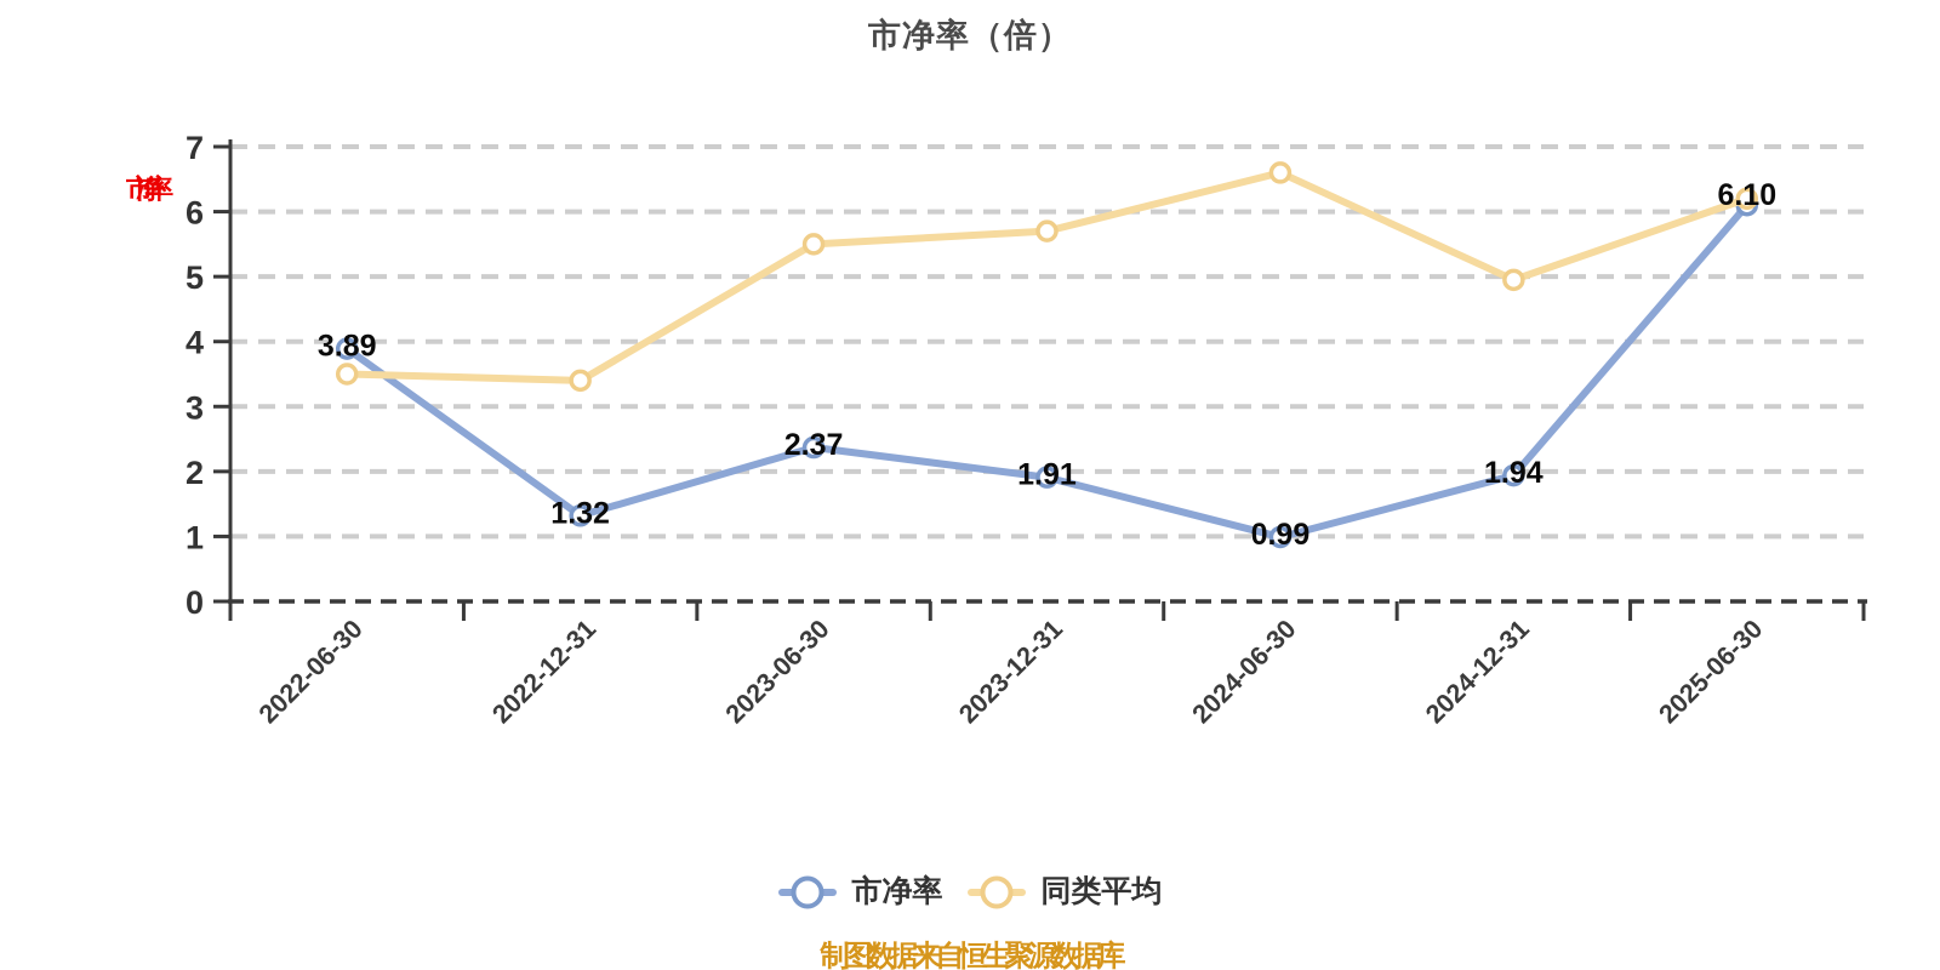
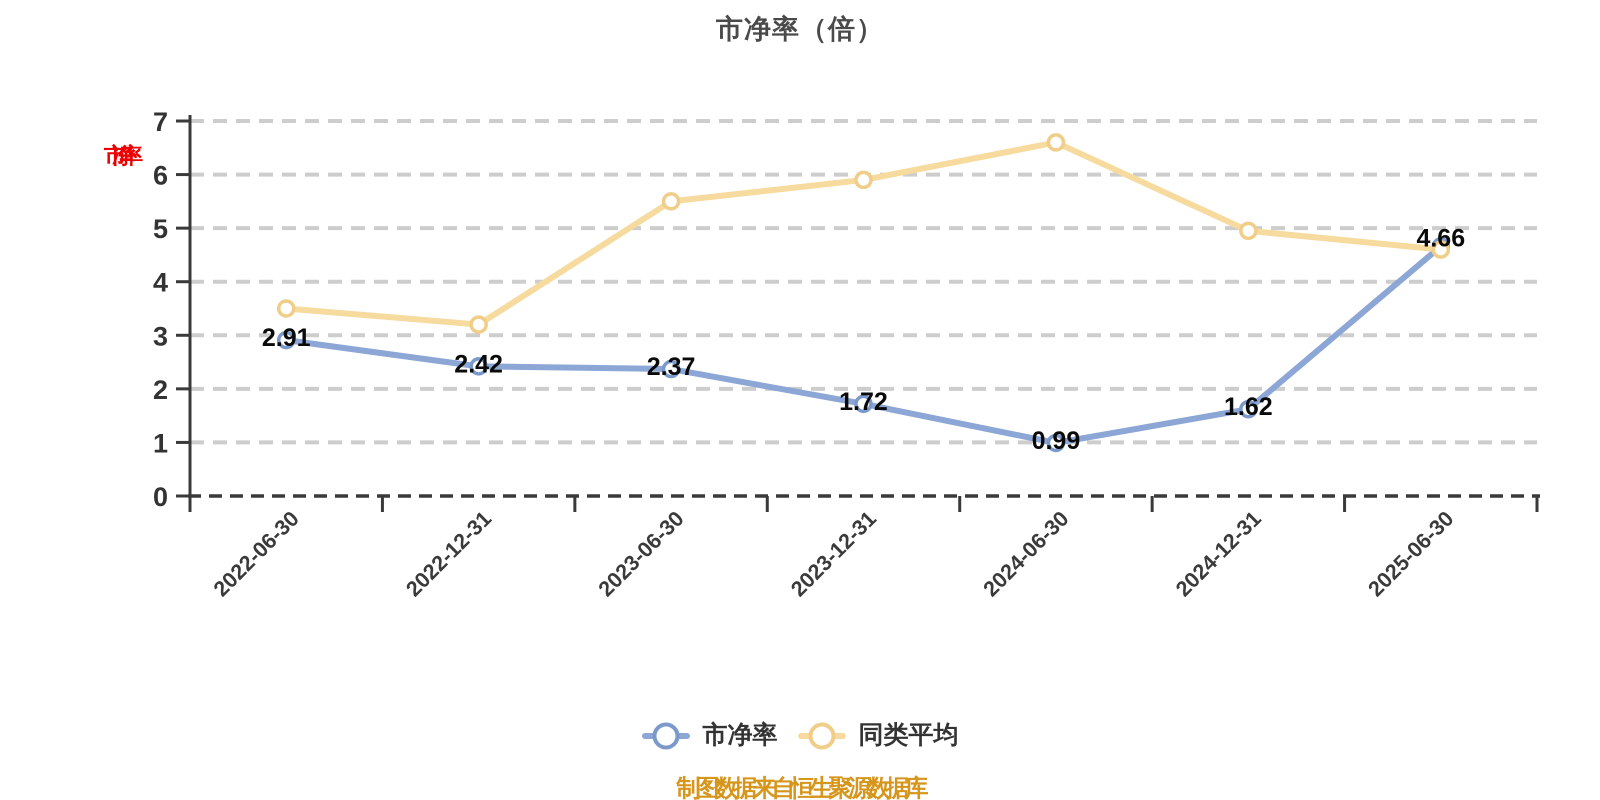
市净率/2022-06-30: 3.89 -> 2.91
市净率/2022-12-31: 1.32 -> 2.42
同类平均/2022-12-31: 3.4 -> 3.2
市净率/2023-12-31: 1.91 -> 1.72
同类平均/2023-12-31: 5.7 -> 5.9
市净率/2024-12-31: 1.94 -> 1.62
市净率/2025-06-30: 6.10 -> 4.66
同类平均/2025-06-30: 6.2 -> 4.6
